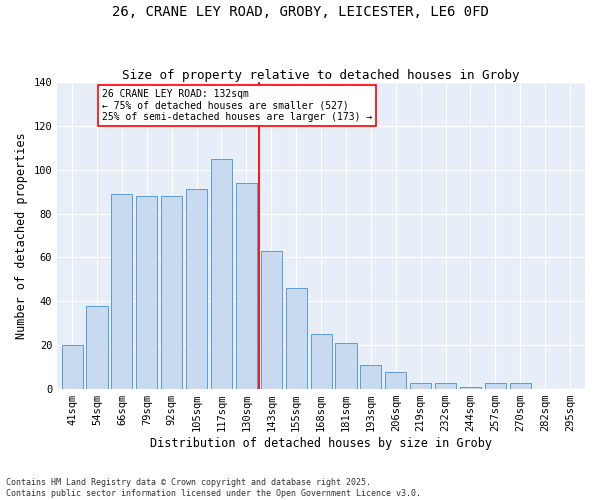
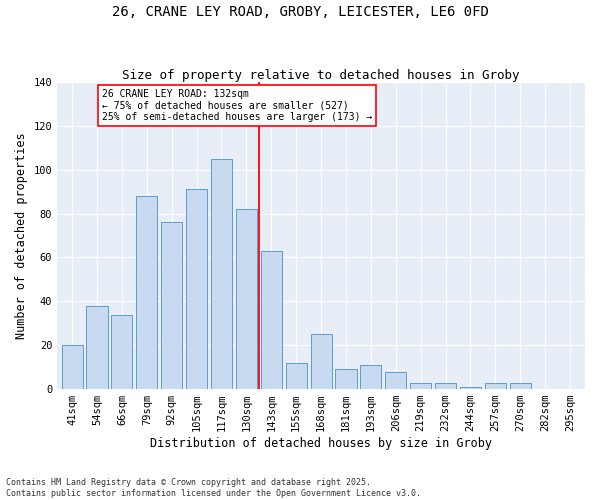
66sqm: 89 -> 34
92sqm: 88 -> 76
130sqm: 94 -> 82
155sqm: 46 -> 12
181sqm: 21 -> 9
